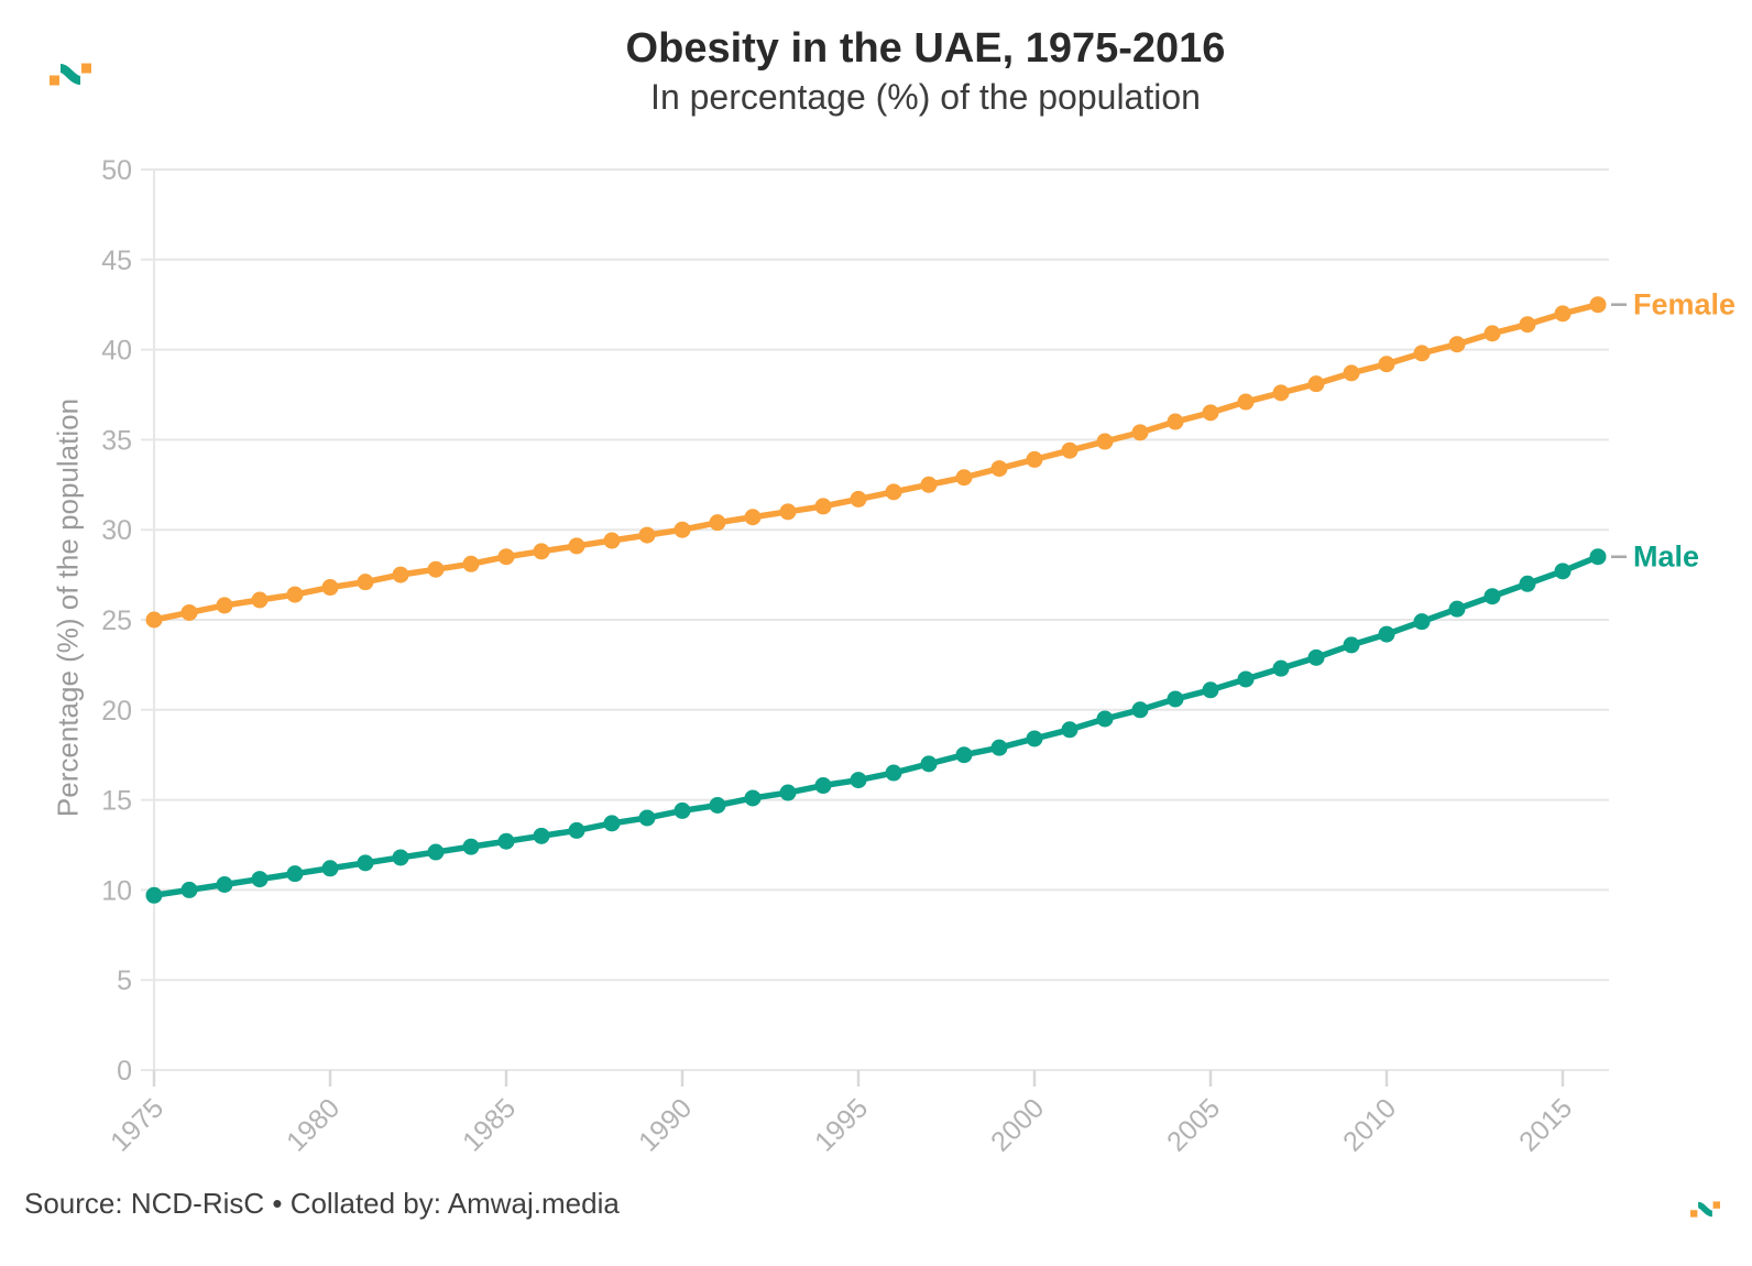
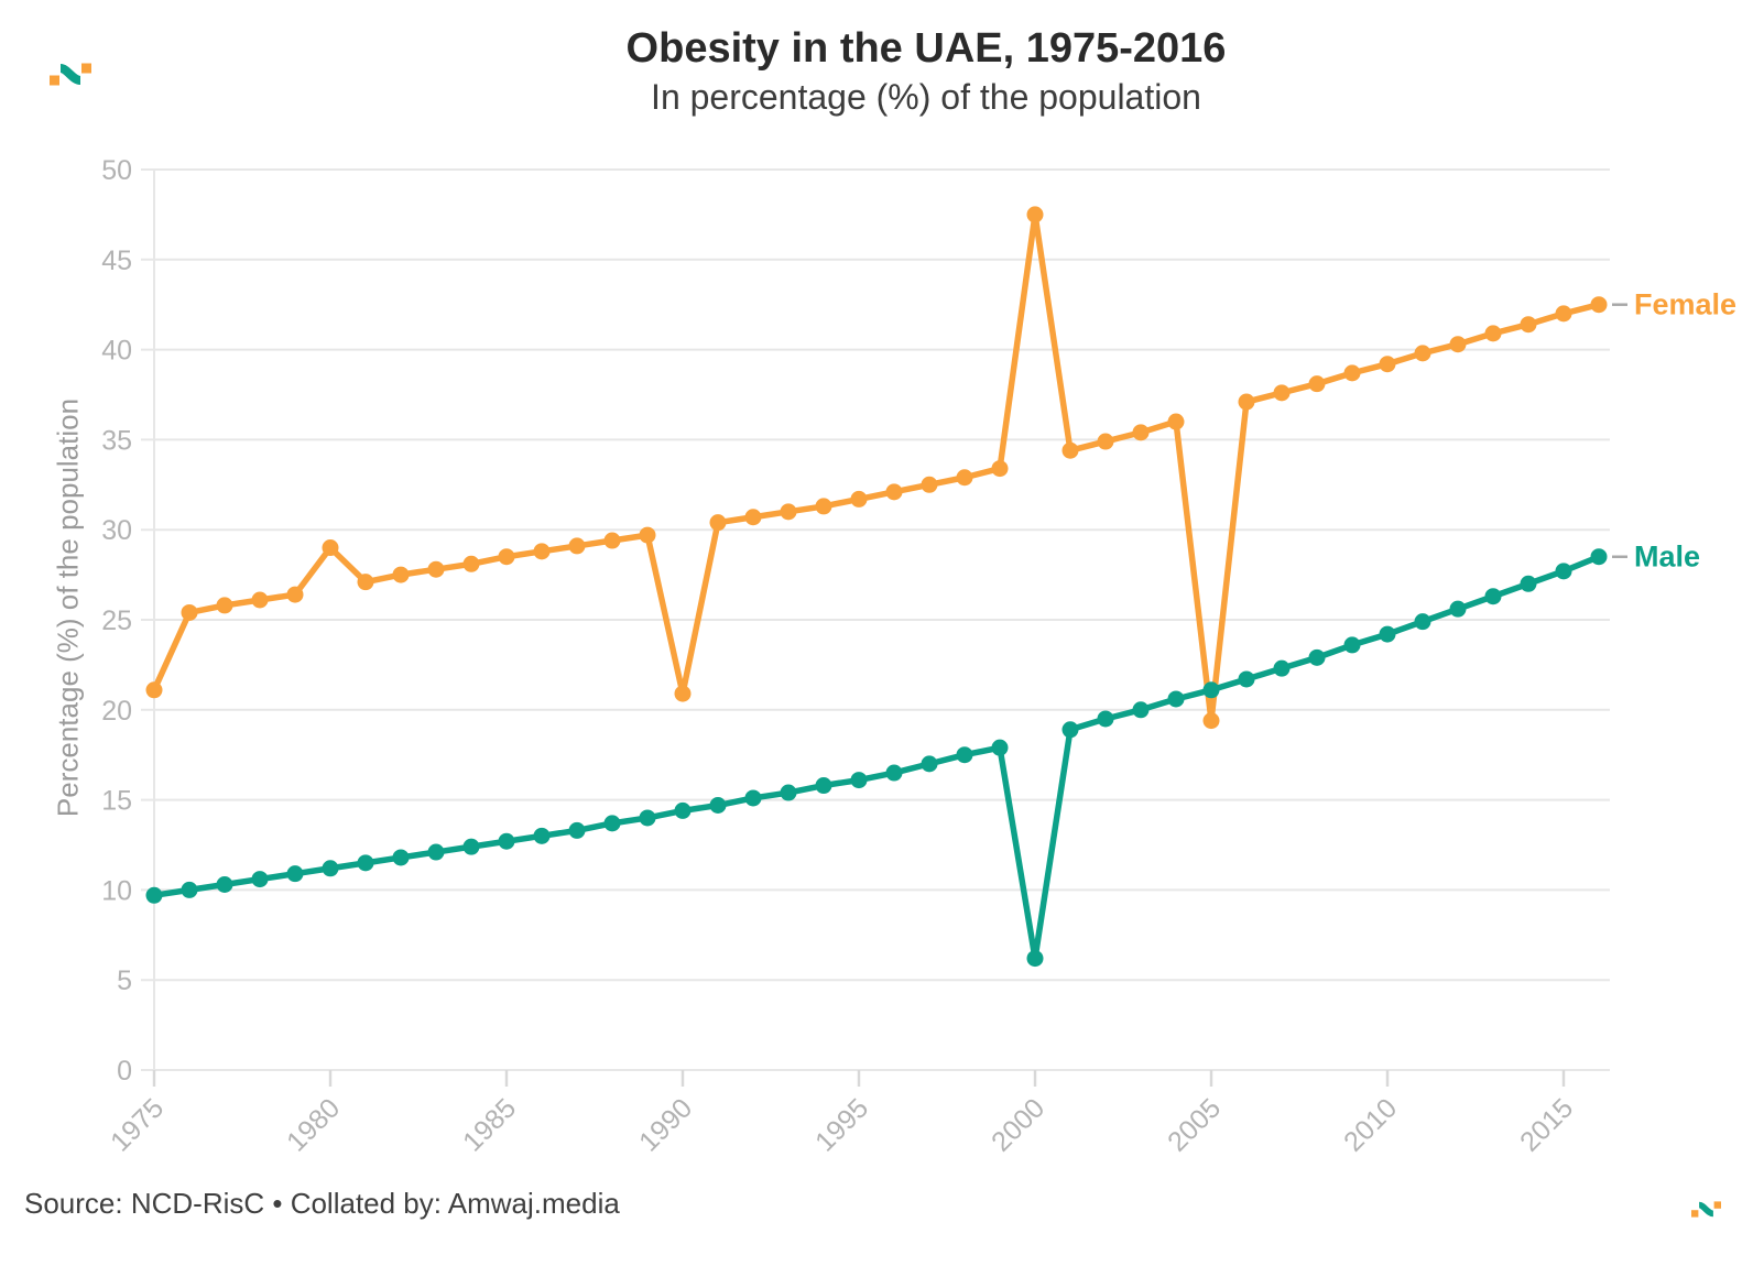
Female/1975: 25.0 -> 21.1
Female/1980: 26.8 -> 29.0
Female/1990: 30.0 -> 20.9
Female/2000: 33.9 -> 47.5
Male/2000: 18.4 -> 6.2
Female/2005: 36.5 -> 19.4
